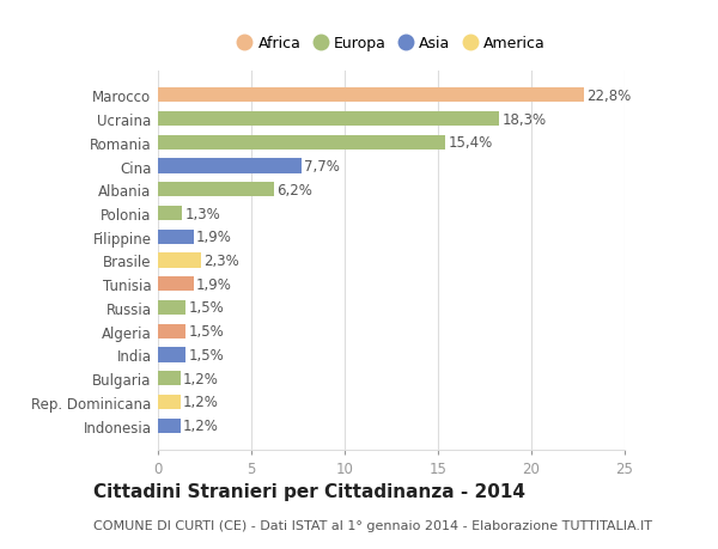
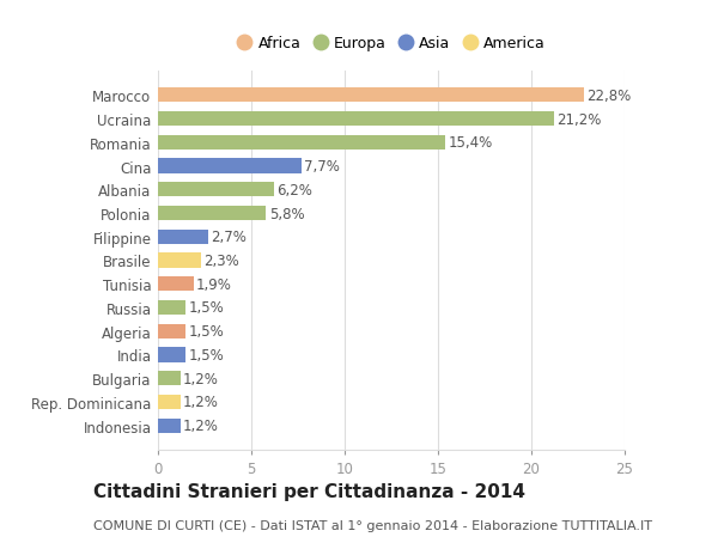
Ucraina: 18,3% -> 21,2%
Polonia: 1,3% -> 5,8%
Filippine: 1,9% -> 2,7%
